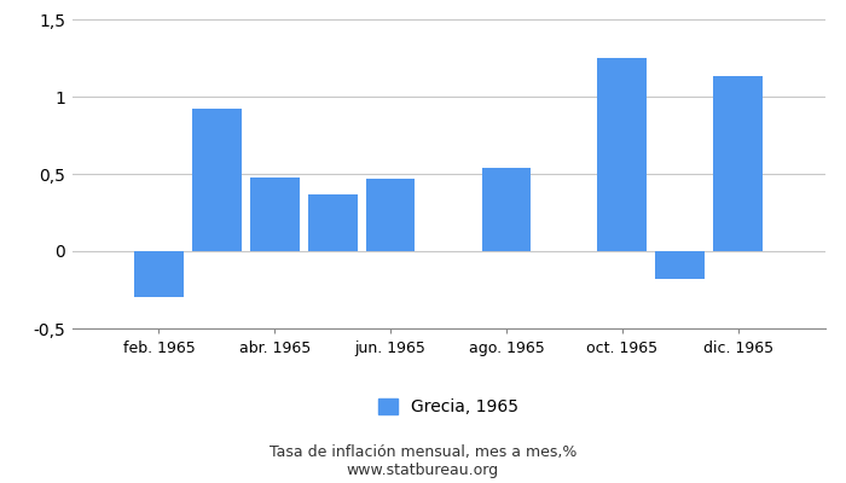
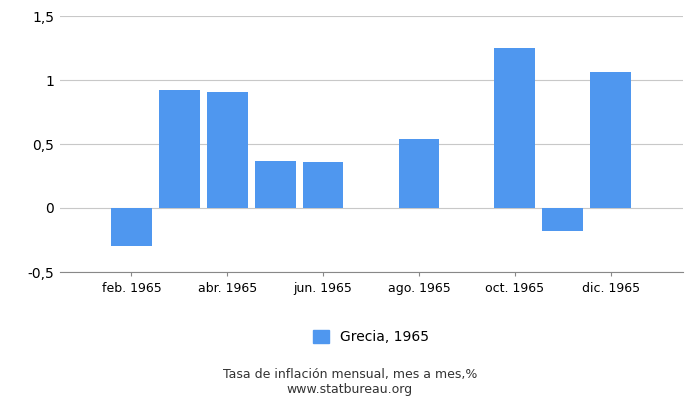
abr. 1965: 0,48 -> 0,91
jun. 1965: 0,47 -> 0,36
dic. 1965: 1,13 -> 1,06
